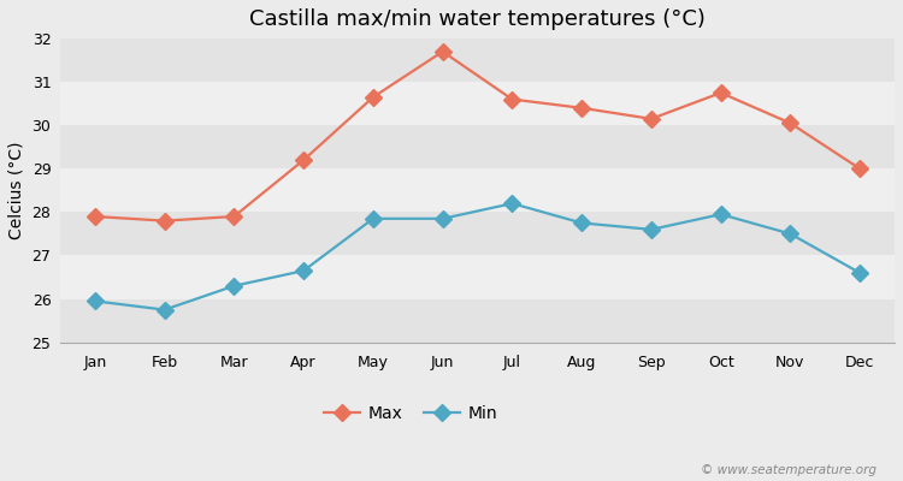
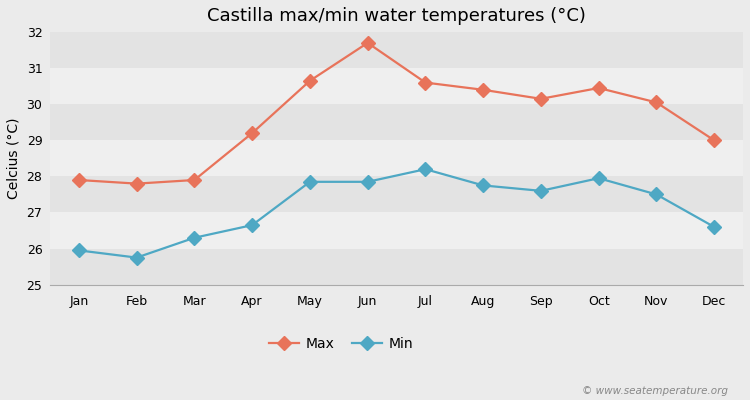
Max/Oct: 30.75 -> 30.45
